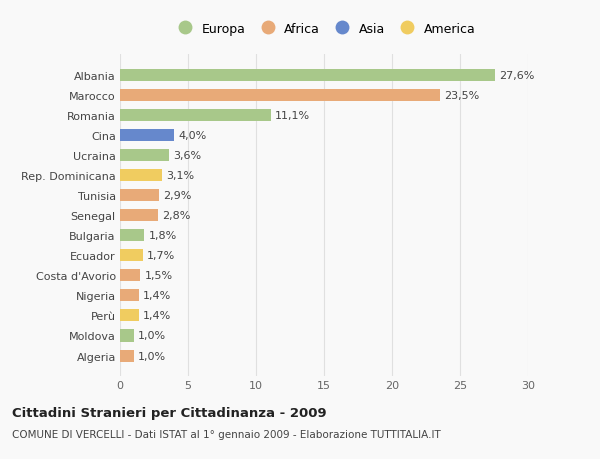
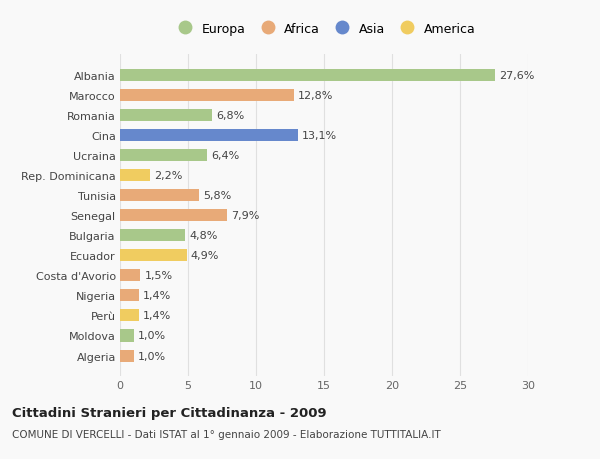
Marocco: 23,5% -> 12,8%
Romania: 11,1% -> 6,8%
Cina: 4,0% -> 13,1%
Ucraina: 3,6% -> 6,4%
Rep. Dominicana: 3,1% -> 2,2%
Tunisia: 2,9% -> 5,8%
Senegal: 2,8% -> 7,9%
Bulgaria: 1,8% -> 4,8%
Ecuador: 1,7% -> 4,9%
